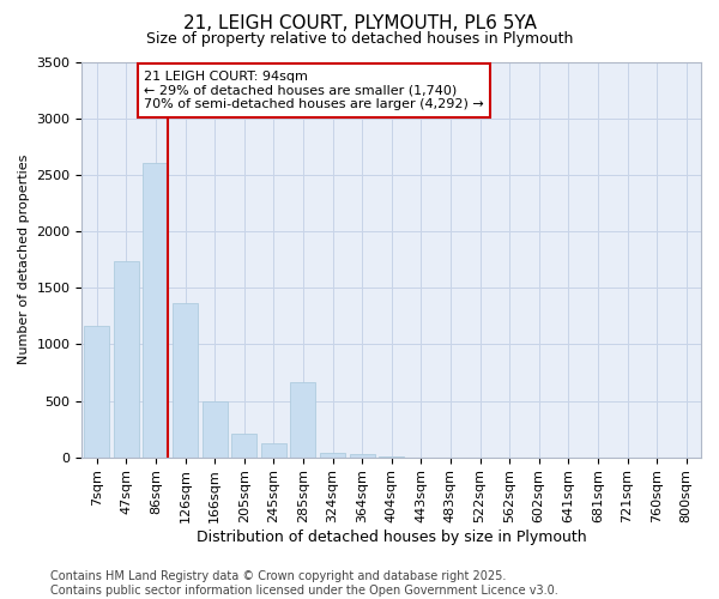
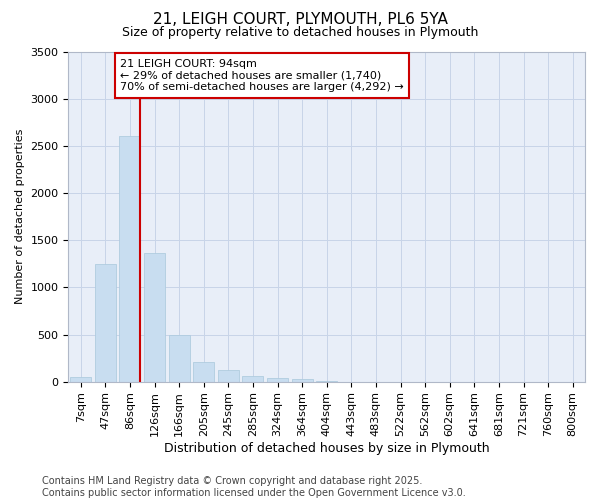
7sqm: 1160 -> 50
47sqm: 1740 -> 1250
285sqm: 660 -> 60
